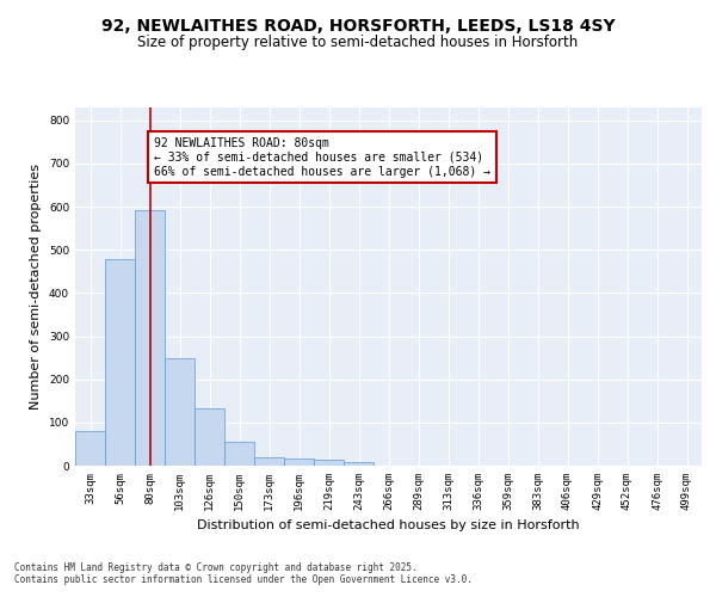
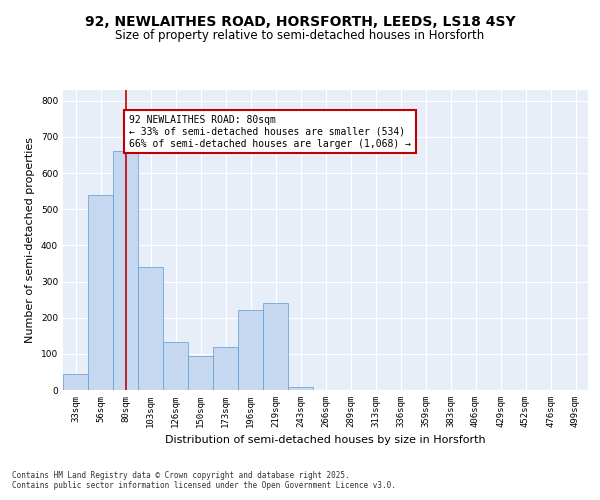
33sqm: 80 -> 45
56sqm: 480 -> 540
80sqm: 593 -> 660
103sqm: 250 -> 340
150sqm: 55 -> 95
173sqm: 20 -> 120
196sqm: 17 -> 220
219sqm: 13 -> 240
